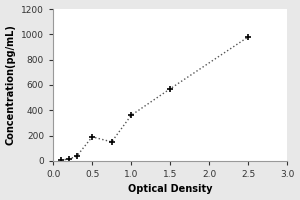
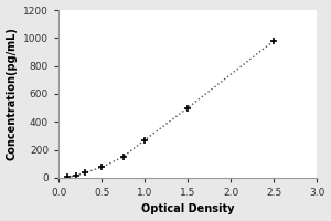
0.5: 190 -> 80
1.0: 360 -> 270
1.5: 570 -> 500
